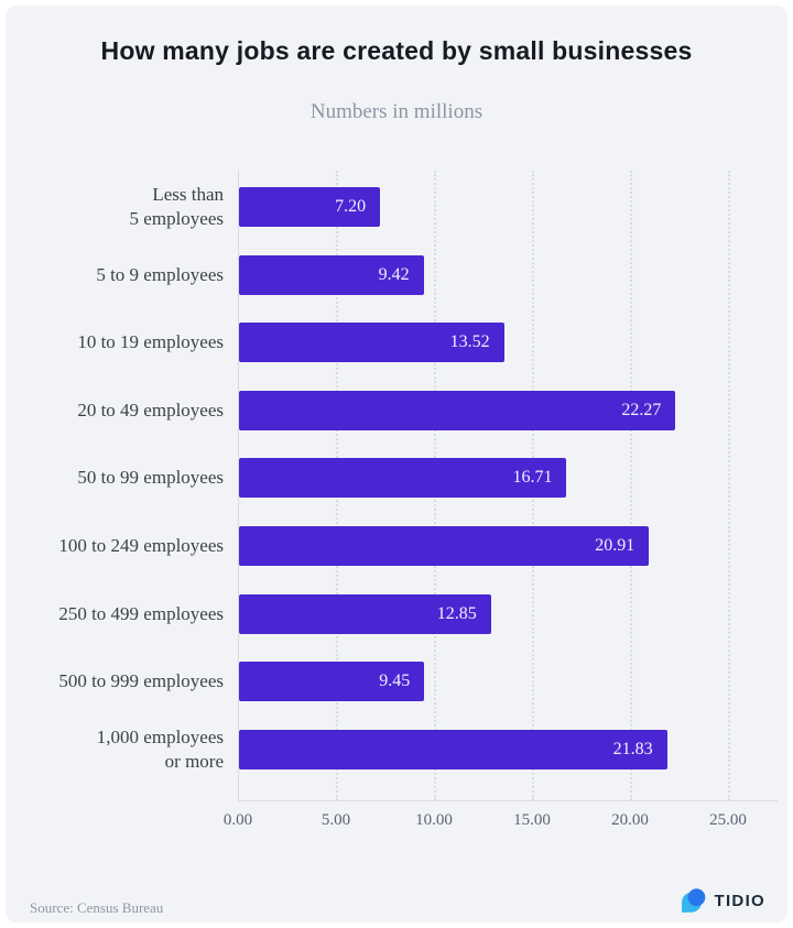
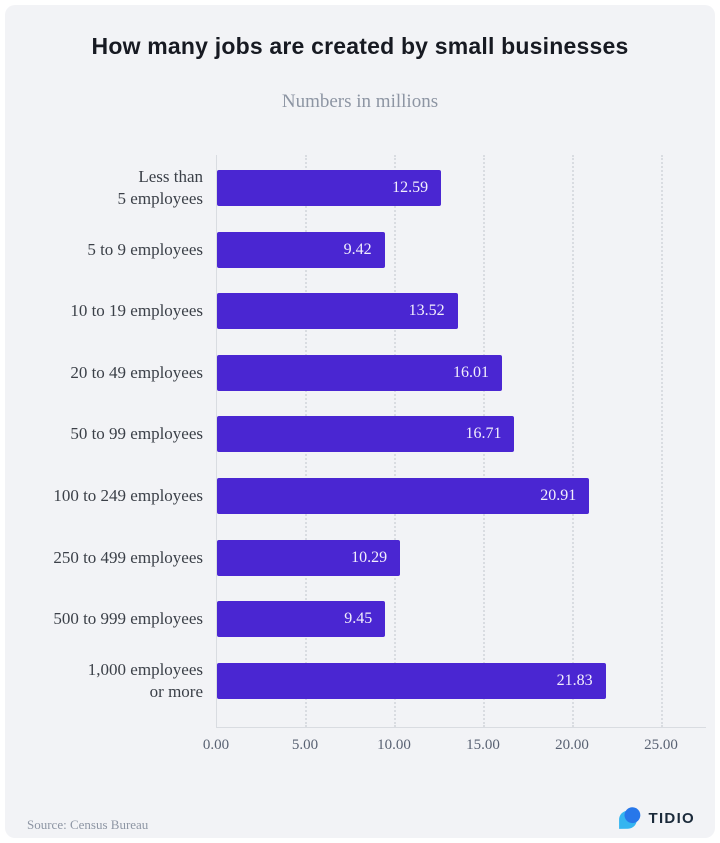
Less than 5 employees: 7.20 -> 12.59
20 to 49 employees: 22.27 -> 16.01
250 to 499 employees: 12.85 -> 10.29
